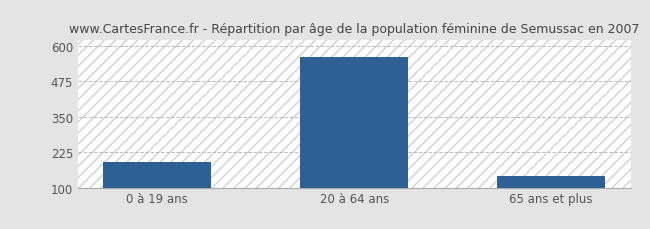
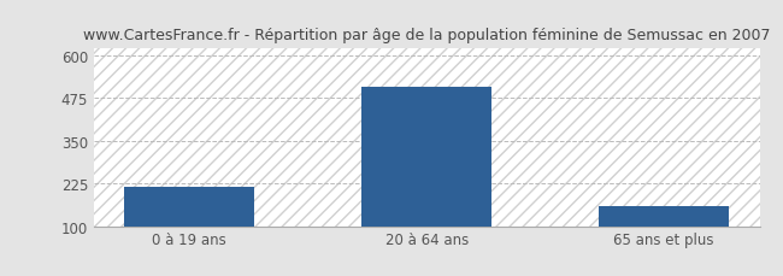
0 à 19 ans: 190 -> 215
20 à 64 ans: 560 -> 510
65 ans et plus: 140 -> 160
